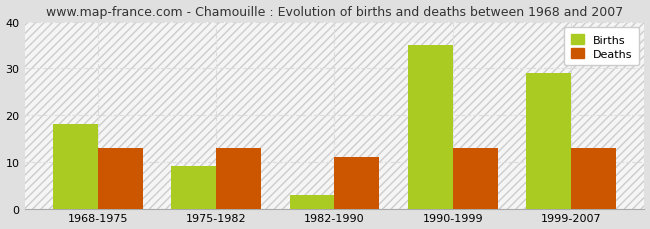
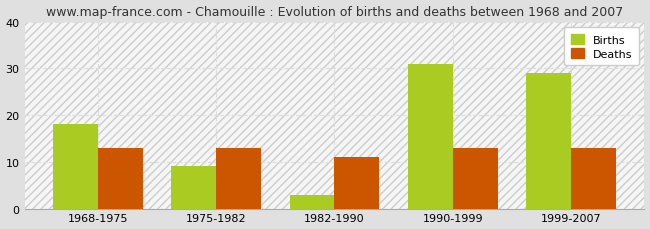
Births/1990-1999: 35 -> 31
